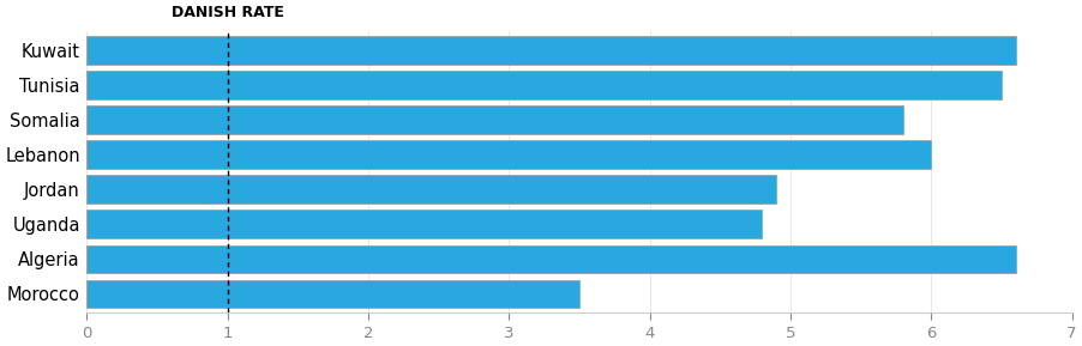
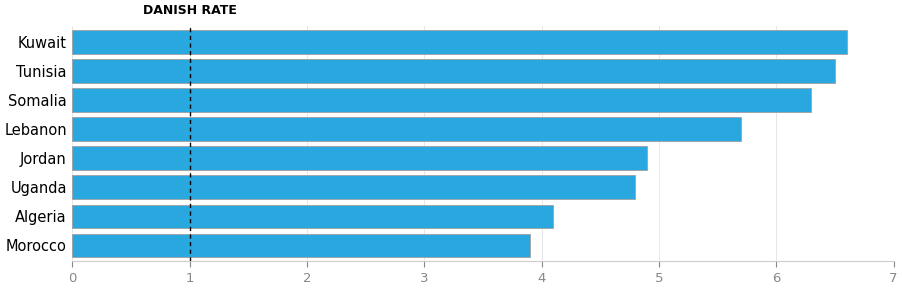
Somalia: 5.8 -> 6.3
Lebanon: 6.0 -> 5.7
Algeria: 6.6 -> 4.1
Morocco: 3.5 -> 3.9
